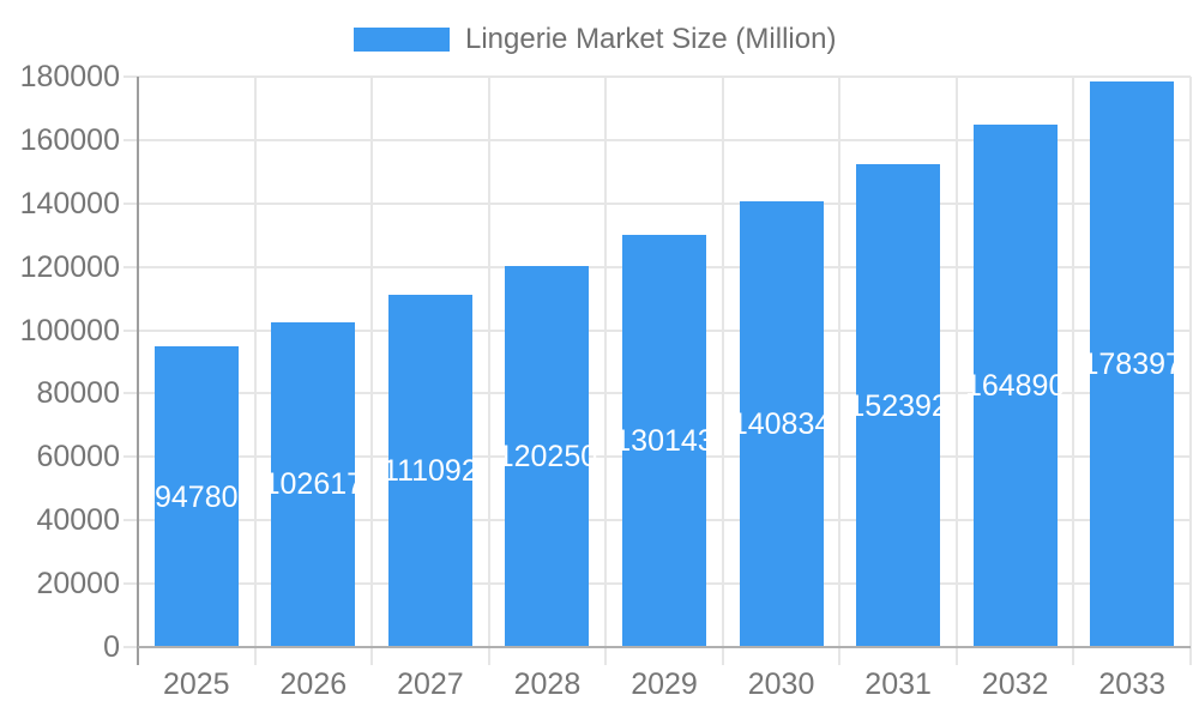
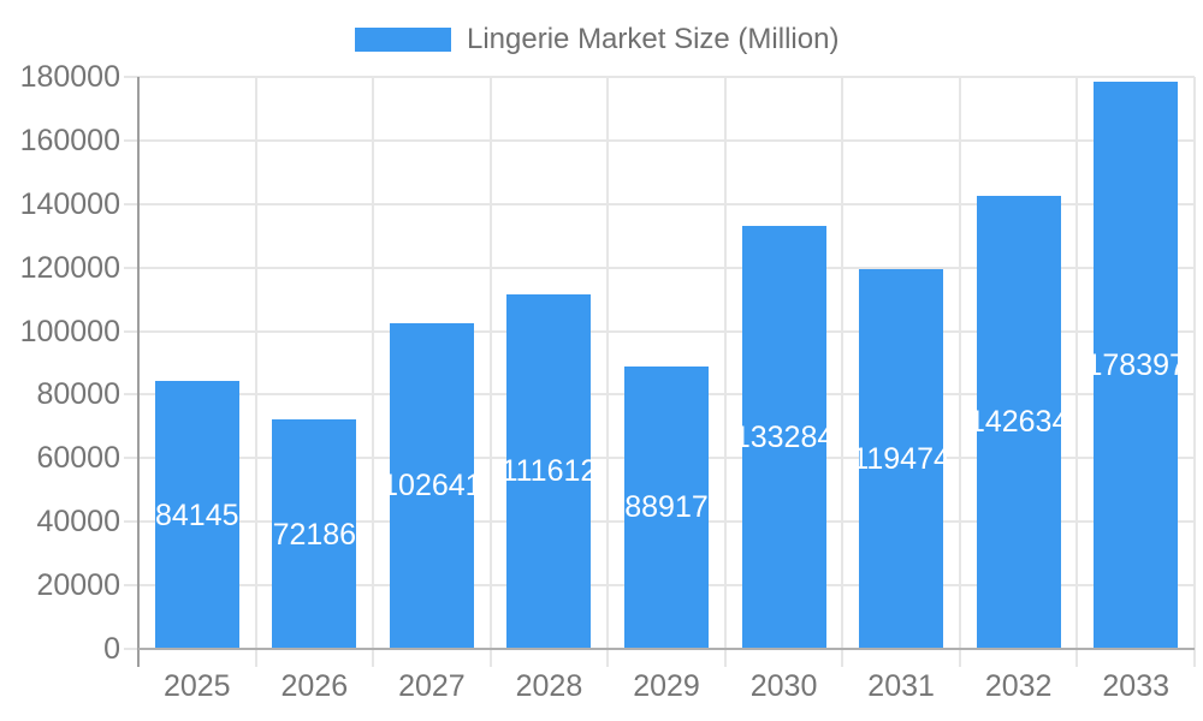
2025: 94780 -> 84145
2026: 102617 -> 72186
2027: 111092 -> 102641
2028: 120250 -> 111612
2029: 130143 -> 88917
2030: 140834 -> 133284
2031: 152392 -> 119474
2032: 164890 -> 142634
